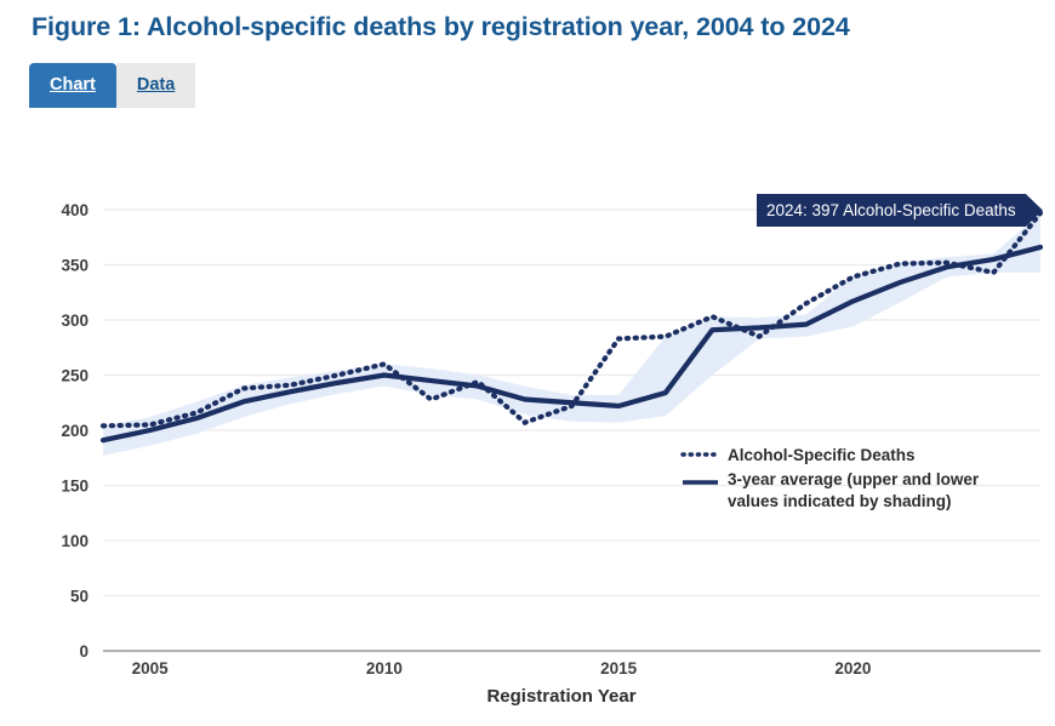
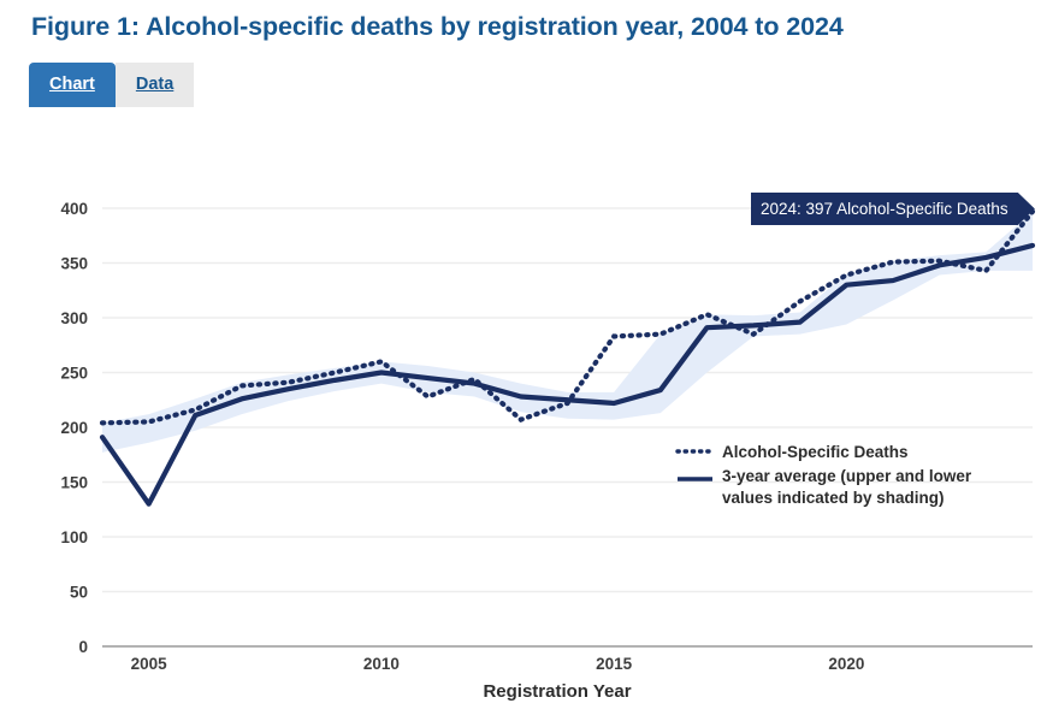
3-year average (upper and lower values indicated by shading)/2005: 200 -> 130
3-year average (upper and lower values indicated by shading)/2020: 320 -> 330
